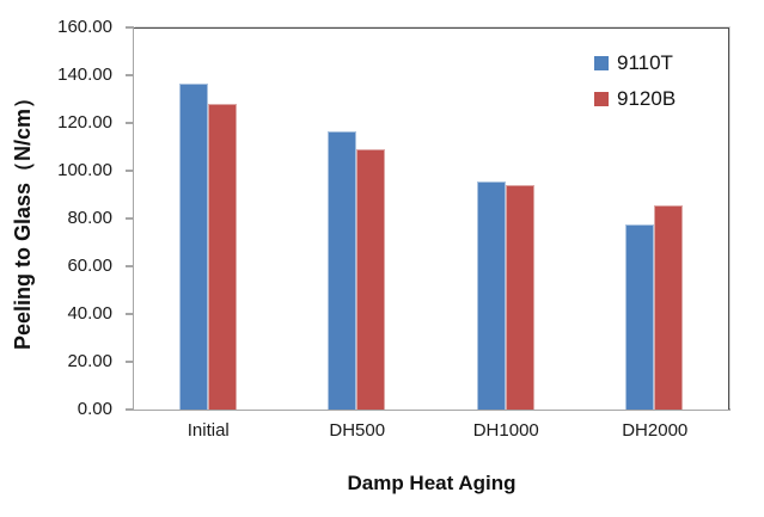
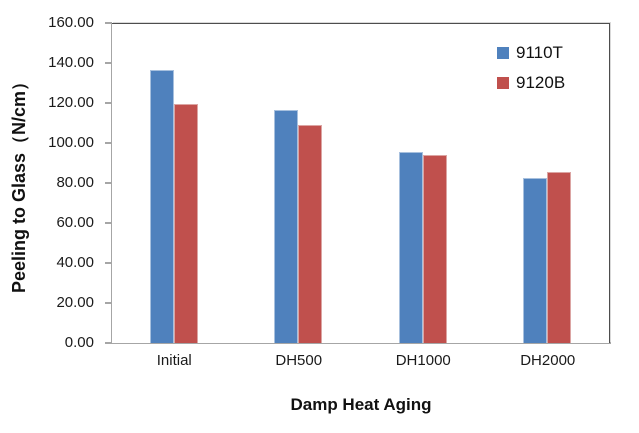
9120B/Initial: 128 -> 120
9110T/DH2000: 78 -> 83
